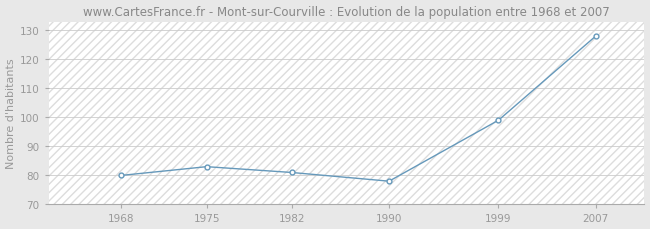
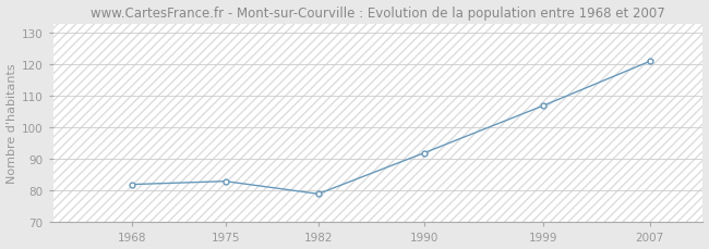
1968: 80 -> 82
1982: 81 -> 79
1990: 78 -> 92
1999: 99 -> 107
2007: 128 -> 121
